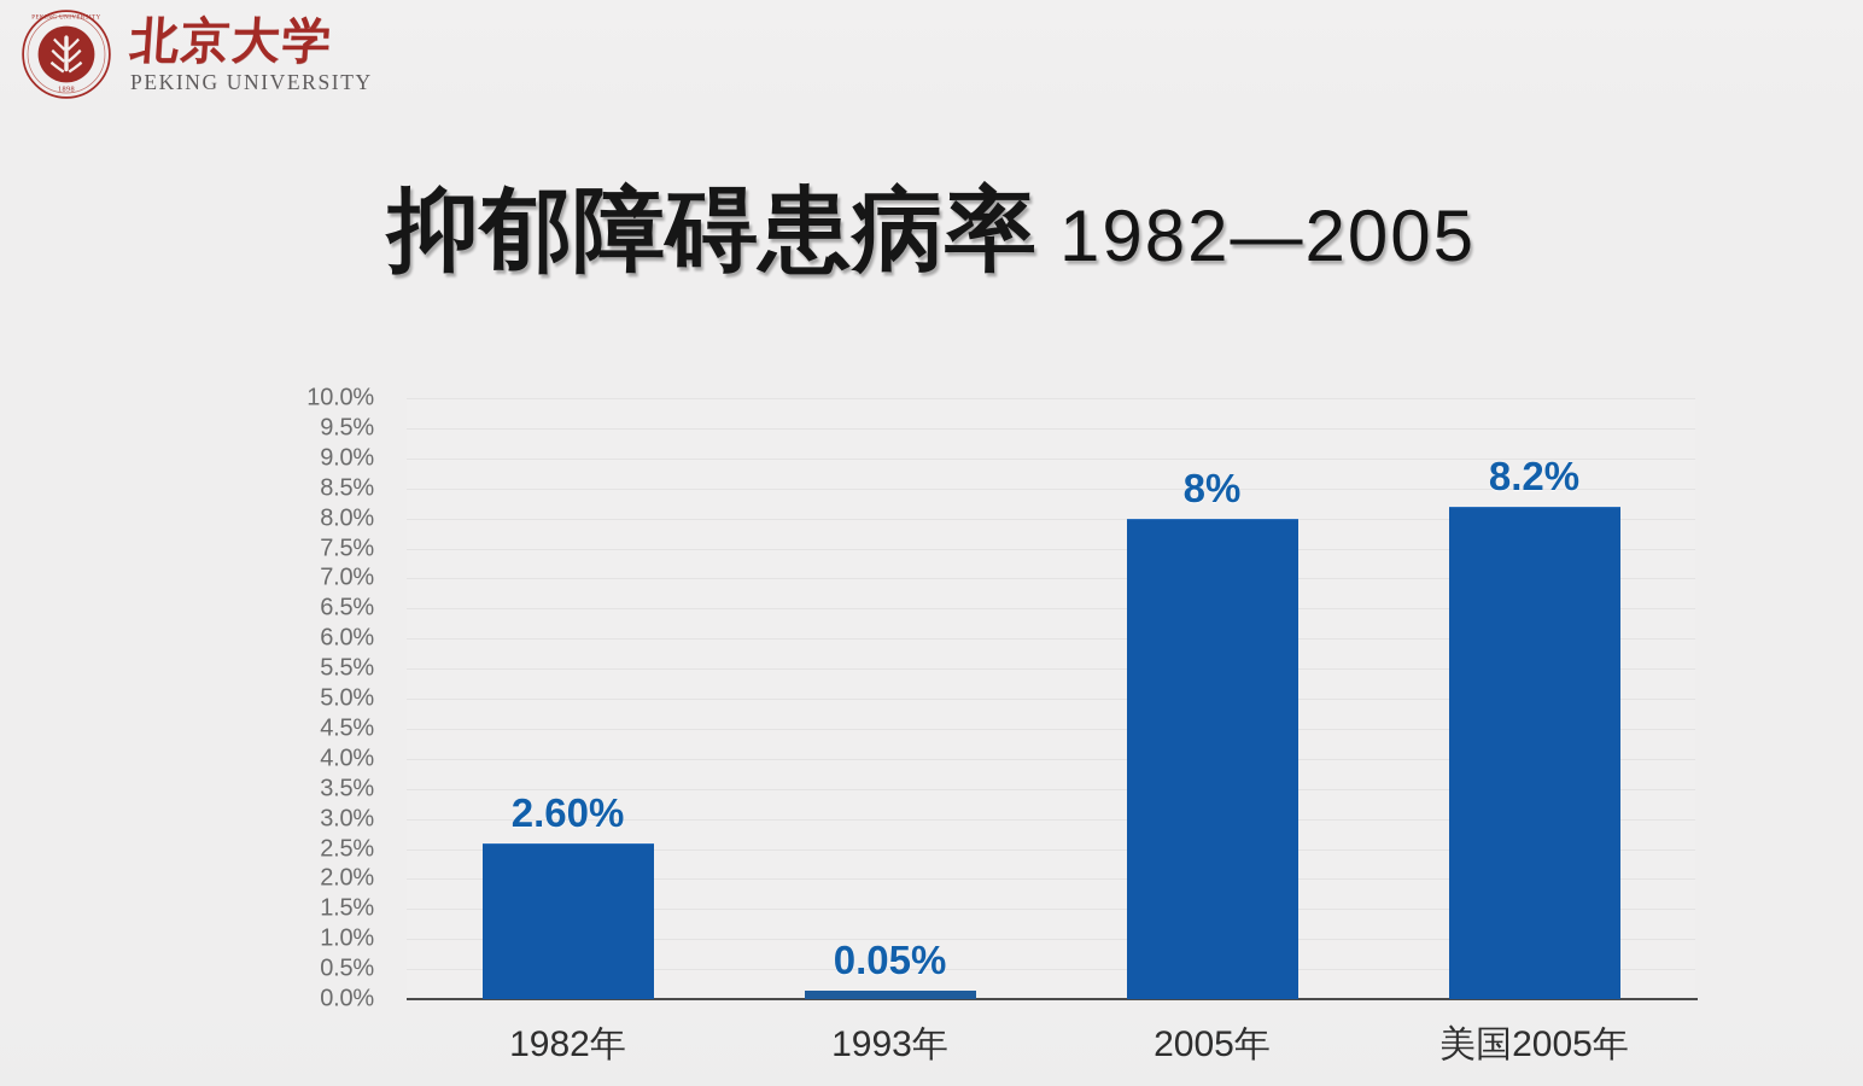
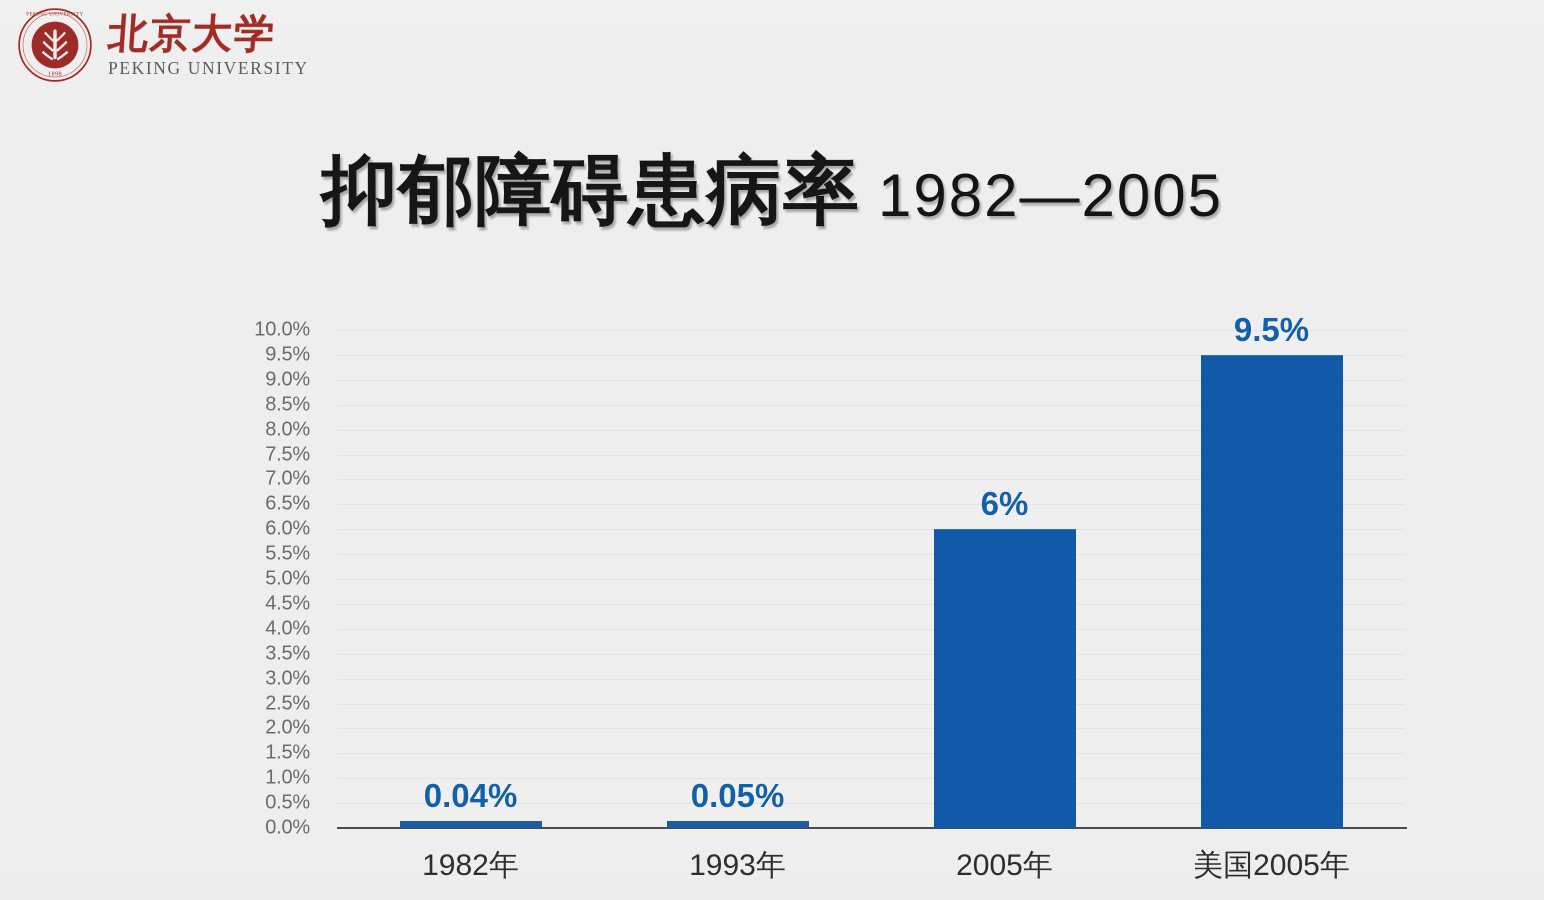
1982年: 2.60% -> 0.04%
2005年: 8% -> 6%
美国2005年: 8.2% -> 9.5%
